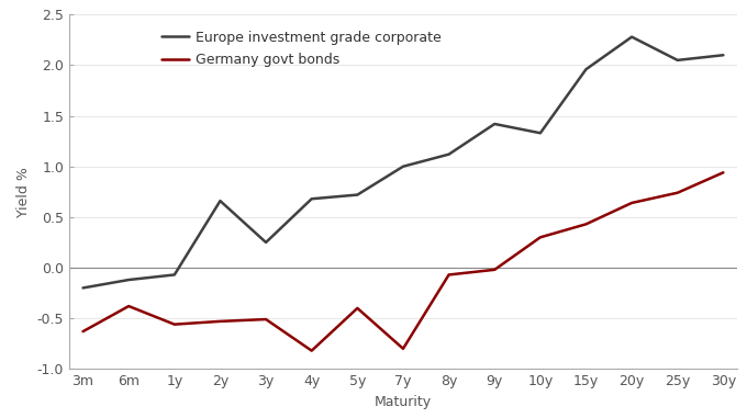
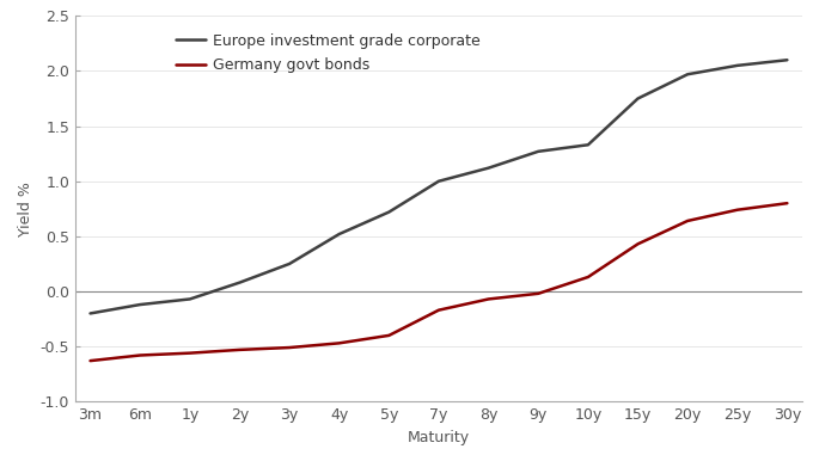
Germany govt bonds/6m: -0.38 -> -0.58
Europe investment grade corporate/2y: 0.66 -> 0.08
Europe investment grade corporate/4y: 0.68 -> 0.52
Germany govt bonds/4y: -0.82 -> -0.47
Germany govt bonds/7y: -0.80 -> -0.17
Europe investment grade corporate/9y: 1.42 -> 1.27
Germany govt bonds/10y: 0.30 -> 0.13
Europe investment grade corporate/15y: 1.96 -> 1.75
Europe investment grade corporate/20y: 2.28 -> 1.97
Germany govt bonds/30y: 0.94 -> 0.80
